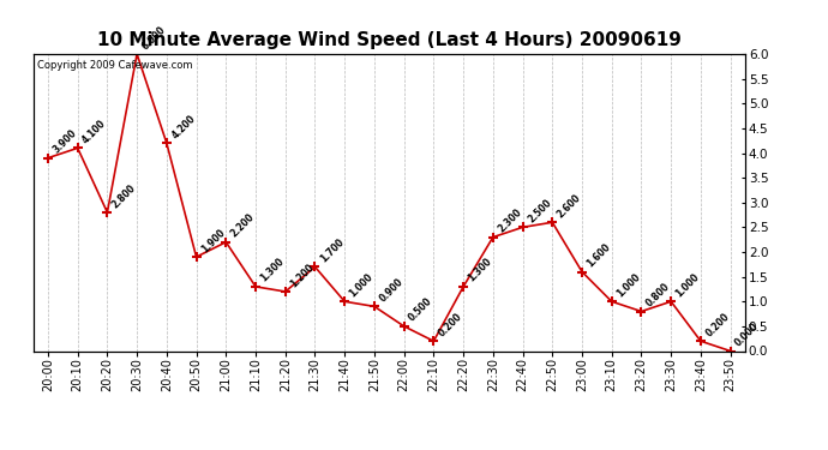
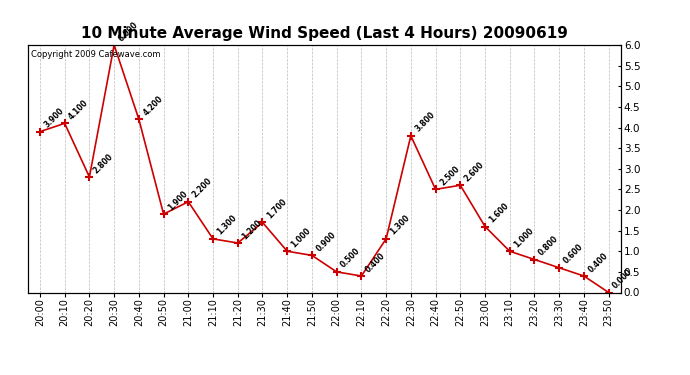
22:10: 0.200 -> 0.400
22:30: 2.300 -> 3.800
23:30: 1.000 -> 0.600
23:40: 0.200 -> 0.400
